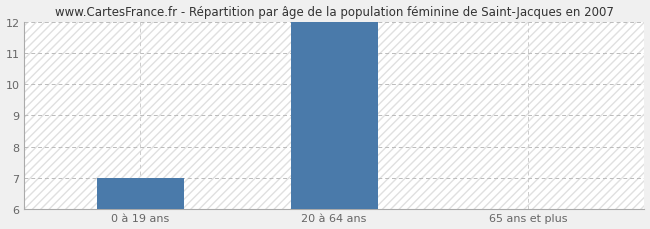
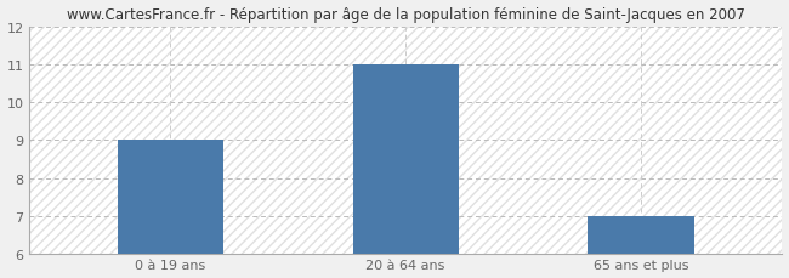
0 à 19 ans: 7 -> 9
20 à 64 ans: 12 -> 11
65 ans et plus: 6 -> 7
